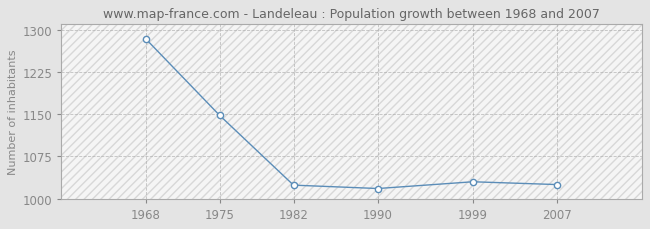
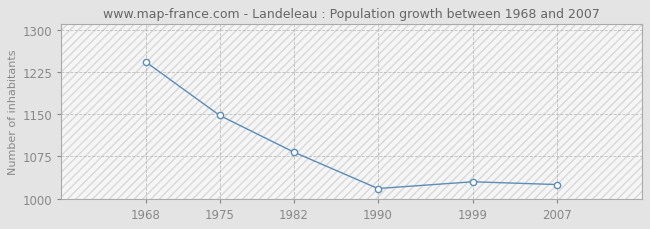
1968: 1284 -> 1243
1982: 1024 -> 1083
